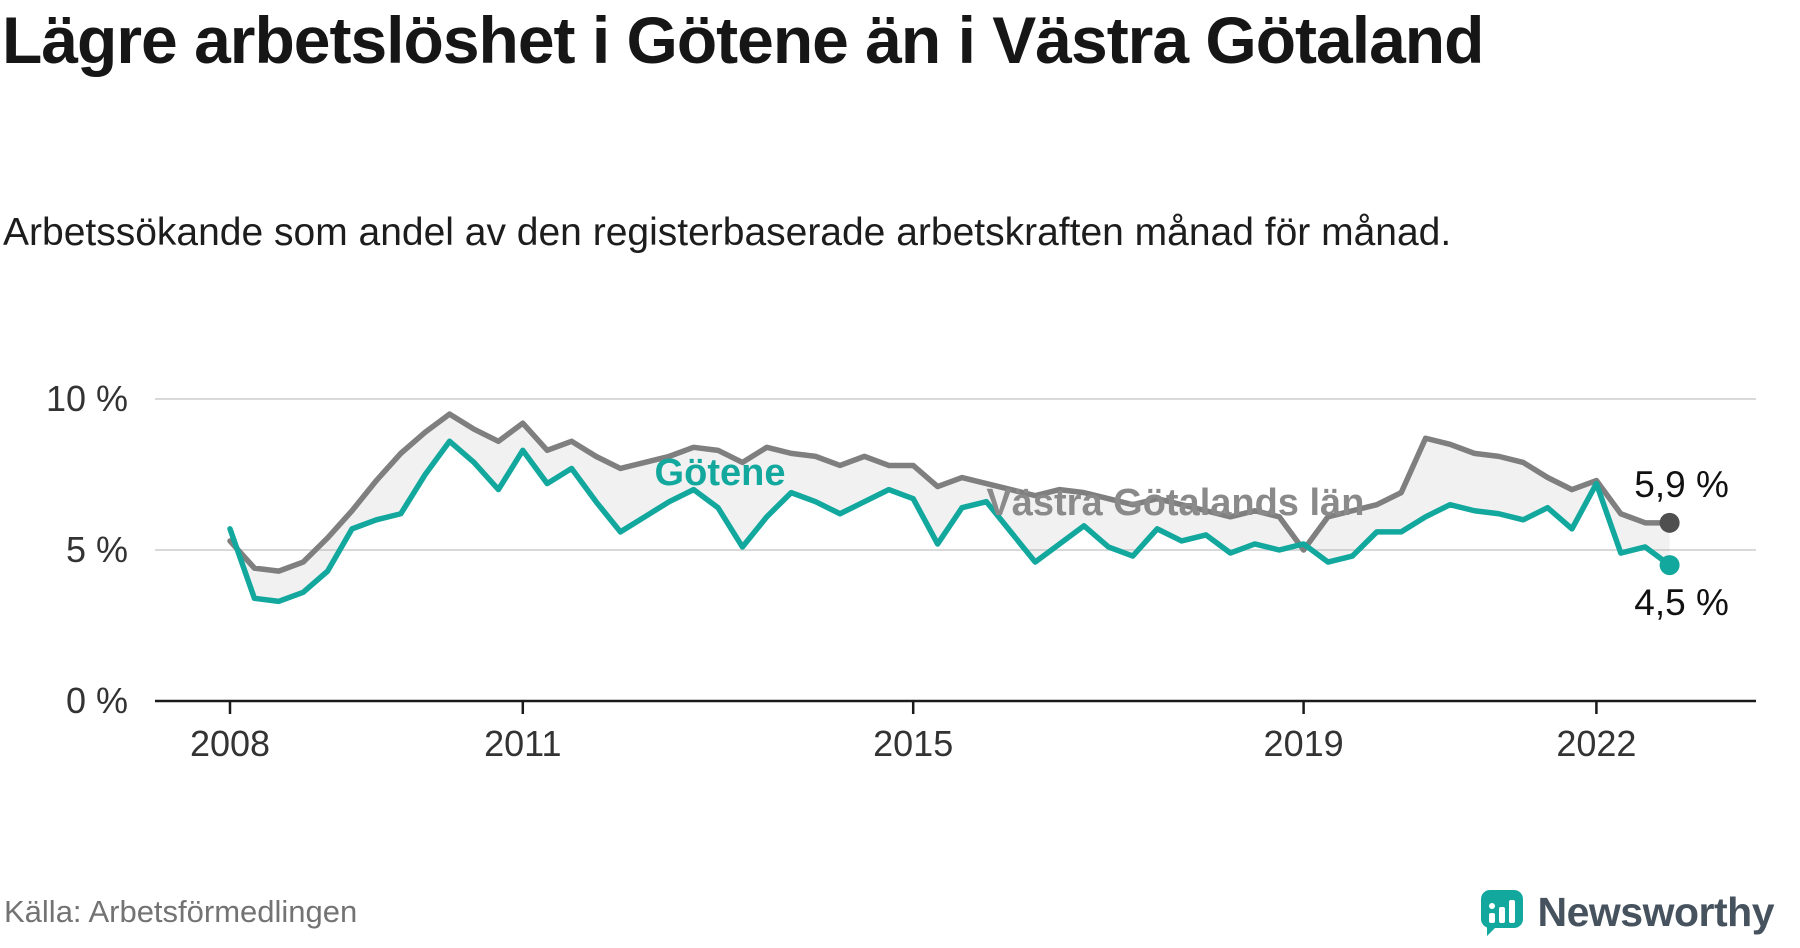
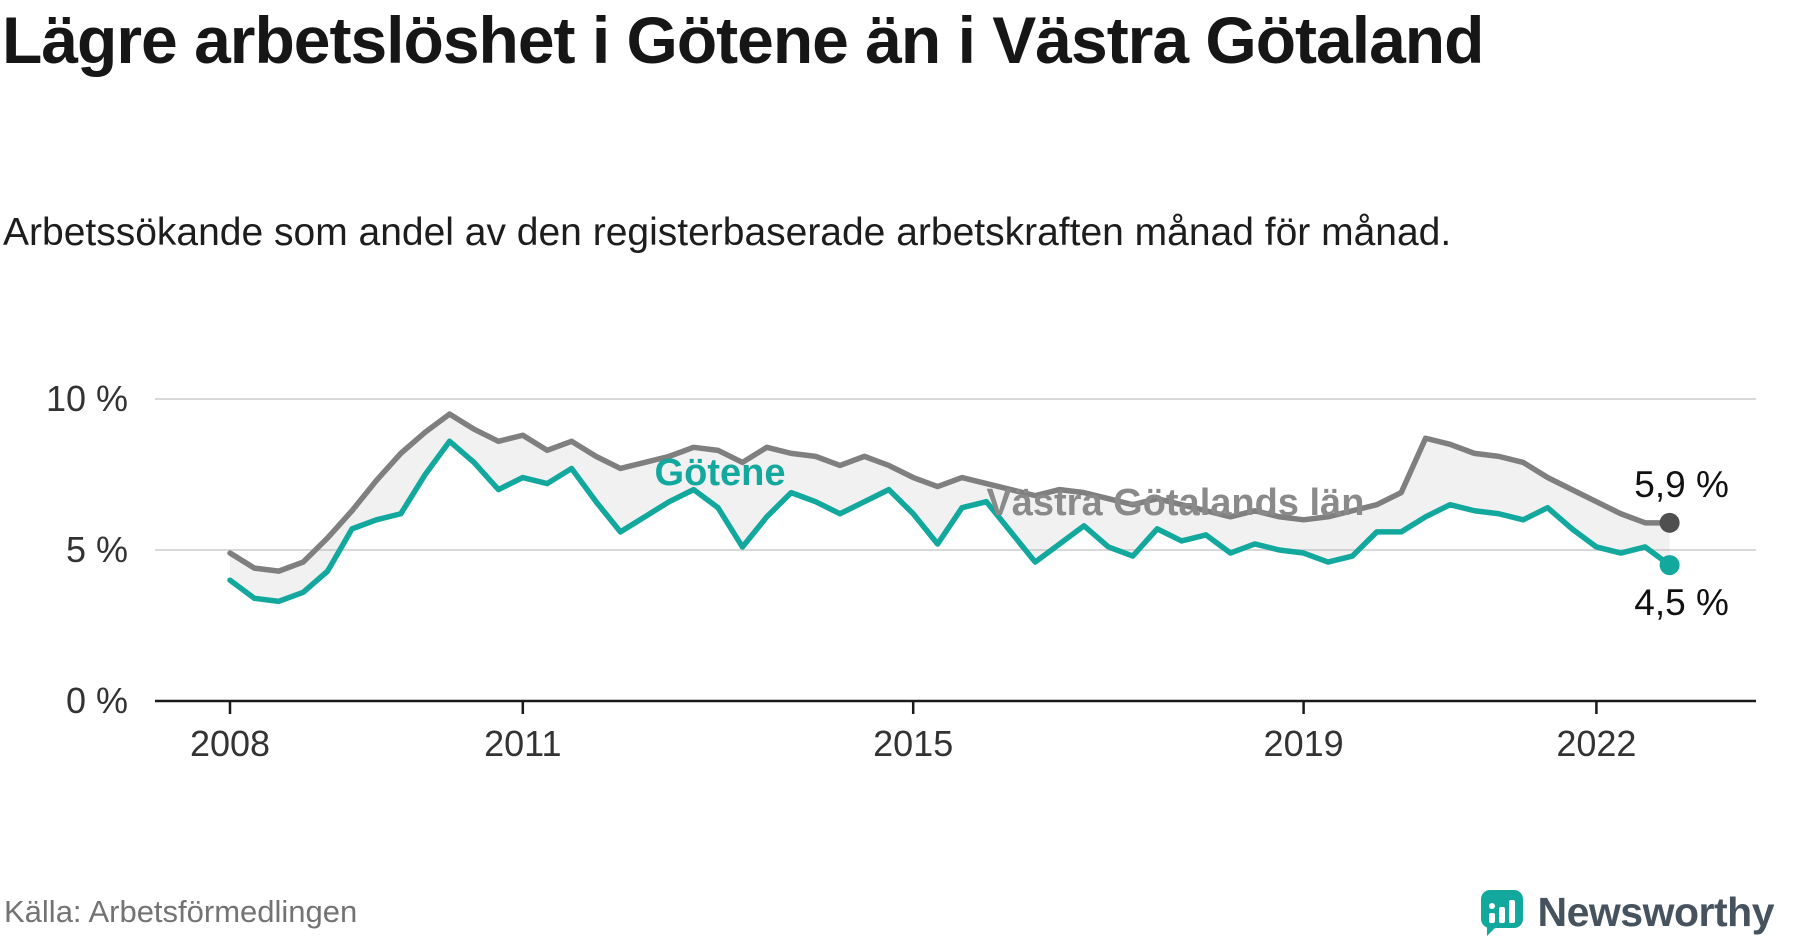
Västra Götalands län/2008: 5.3% -> 4.9%
Götene/2008: 5.7% -> 4.0%
Västra Götalands län/2011: 9.2% -> 8.8%
Götene/2011: 8.3% -> 7.4%
Västra Götalands län/2015: 7.8% -> 7.4%
Götene/2015: 6.7% -> 6.2%
Västra Götalands län/2019: 5.0% -> 6.0%
Götene/2019: 5.2% -> 4.9%
Västra Götalands län/2022: 7.3% -> 6.6%
Götene/2022: 7.2% -> 5.1%
